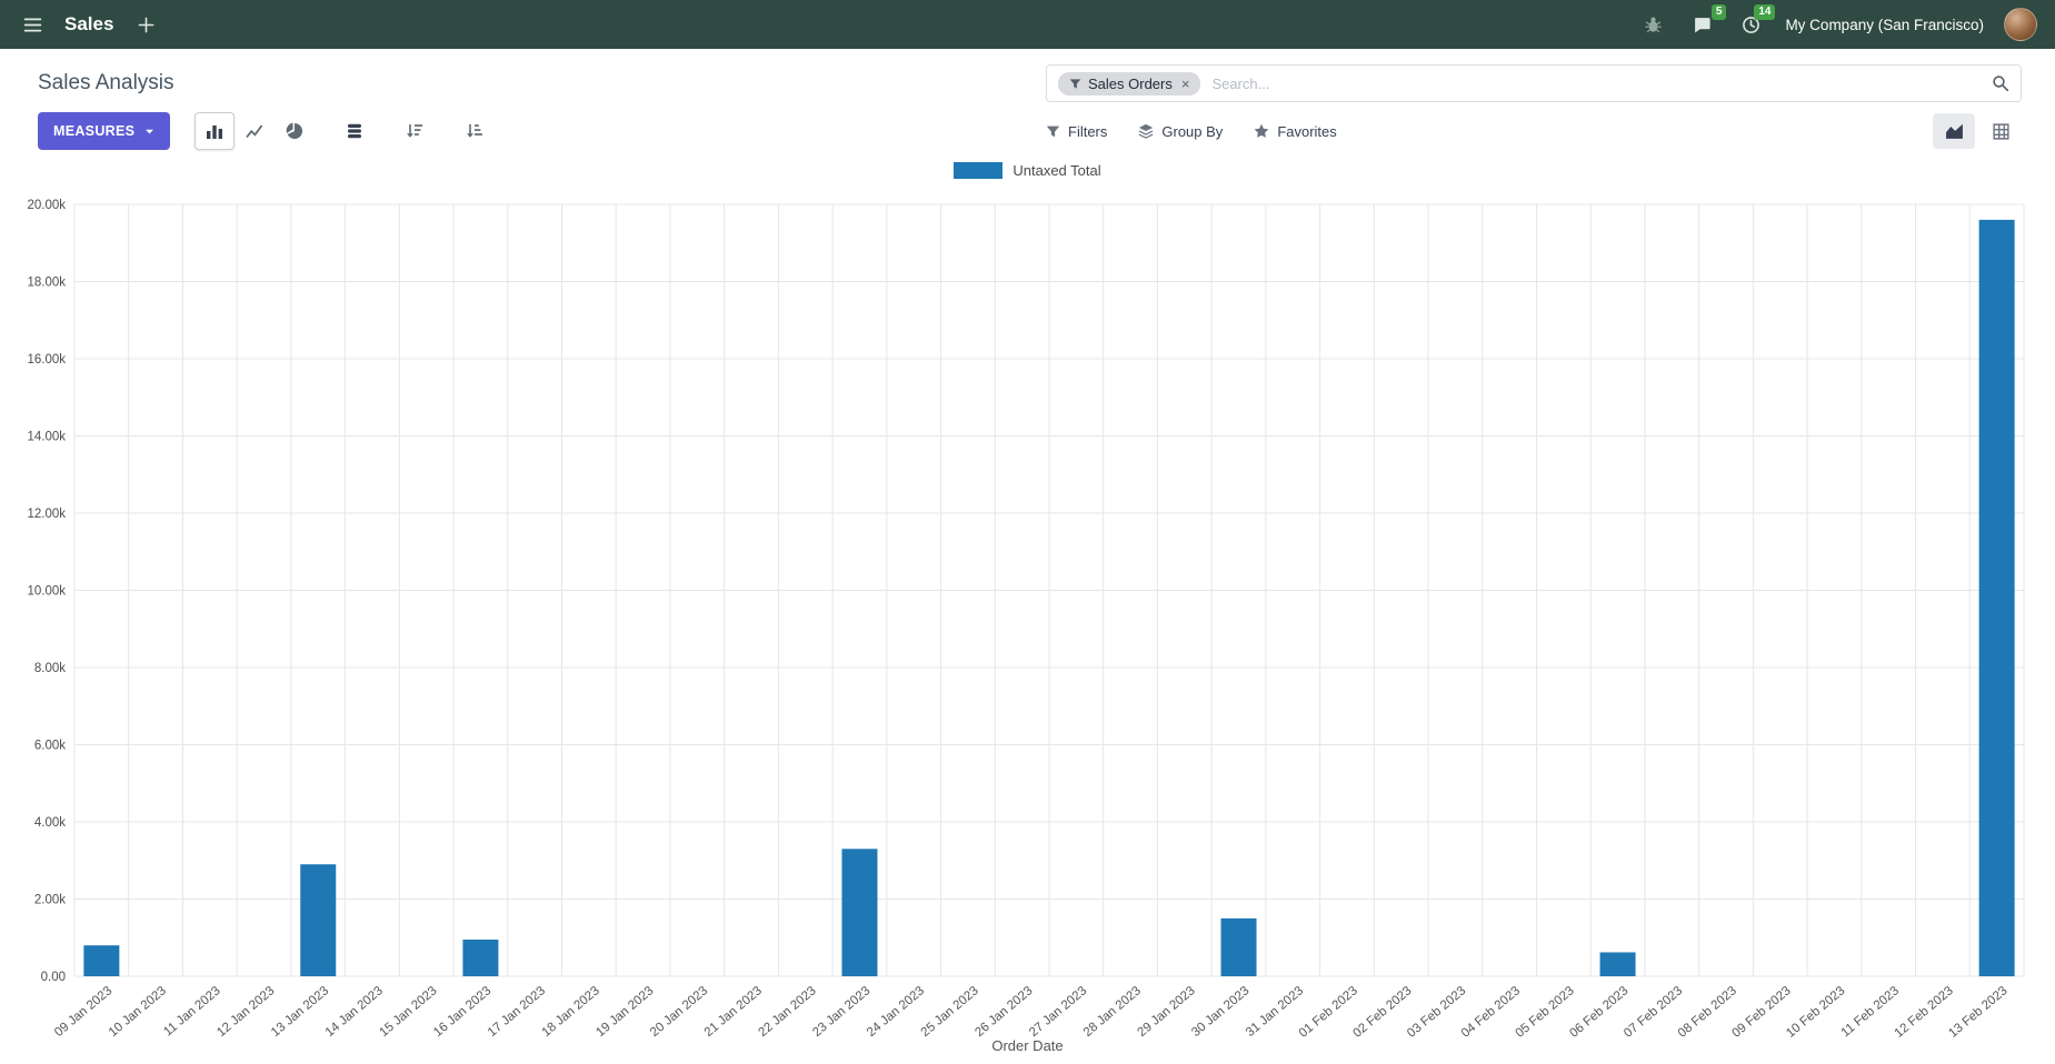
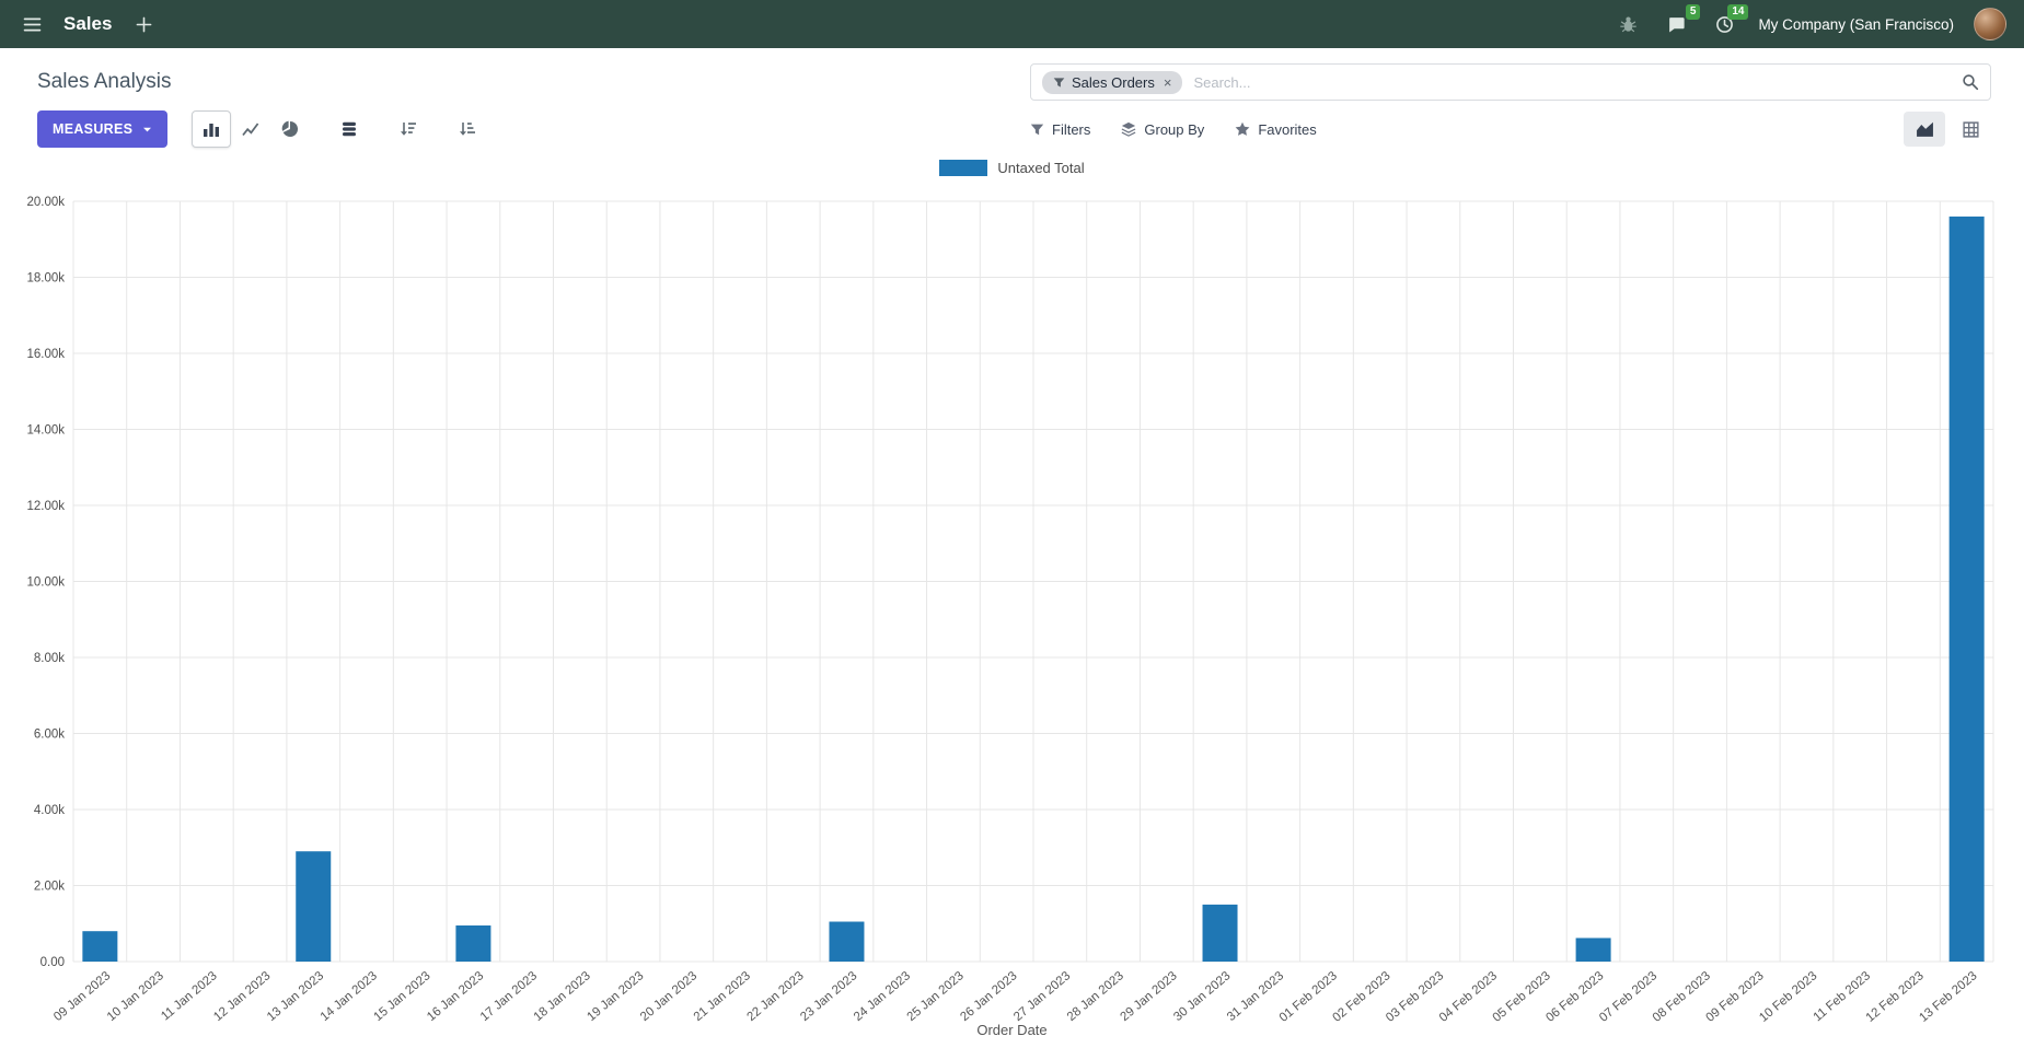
23 Jan 2023: 3.3k -> 1.0k
